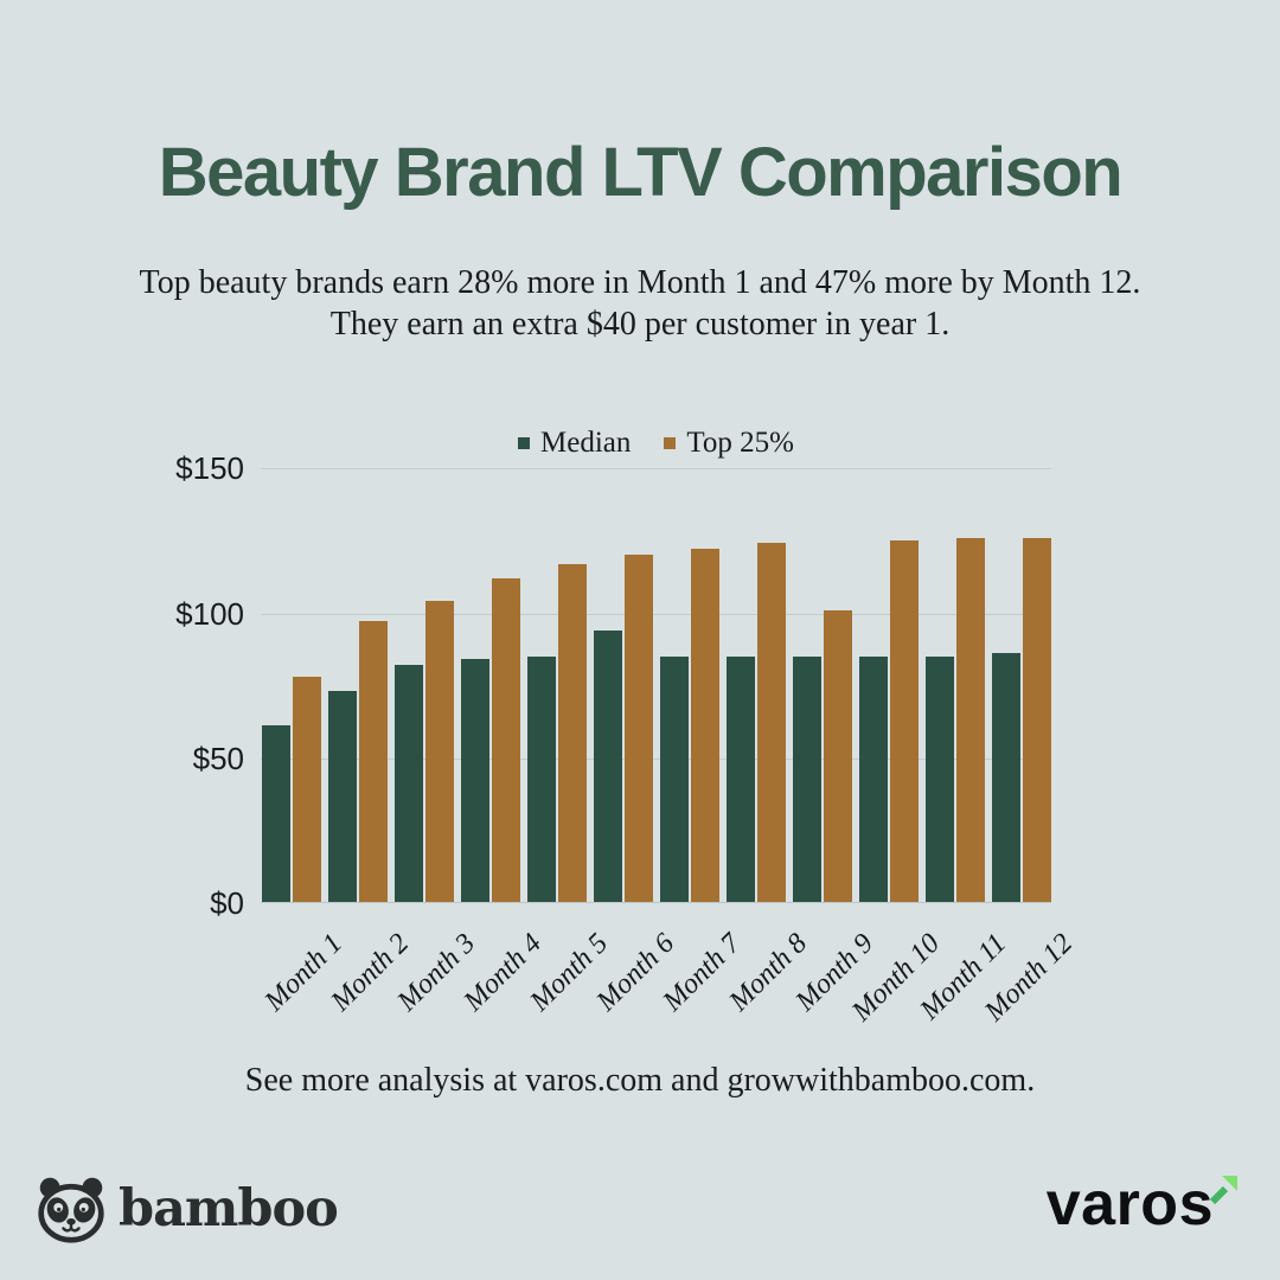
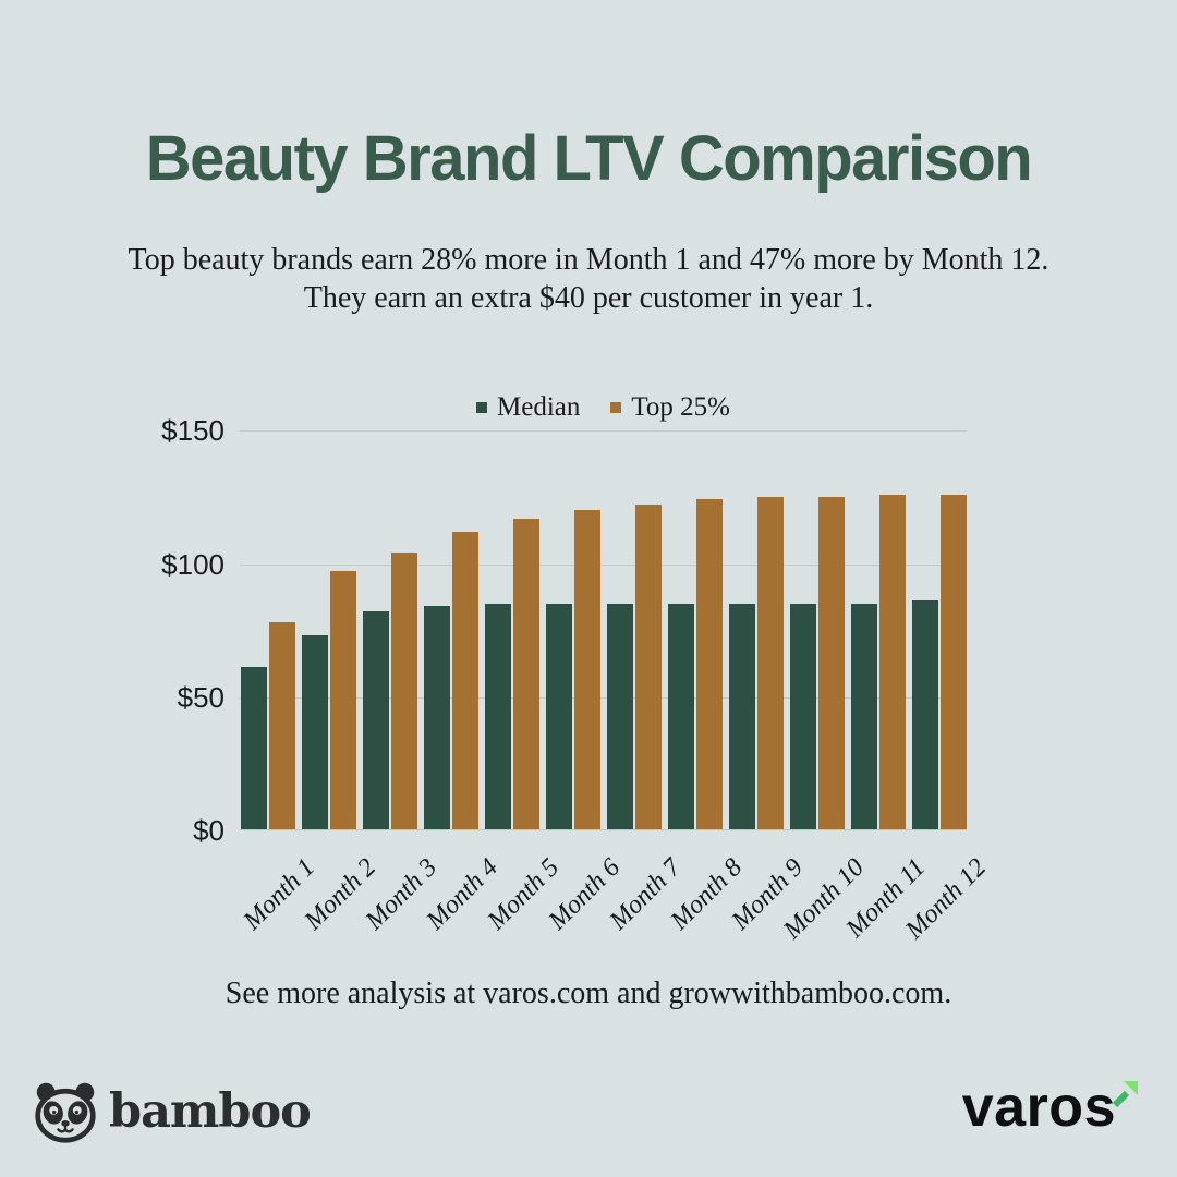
Median/Month 6: $94 -> $85
Top 25%/Month 9: $101 -> $125
